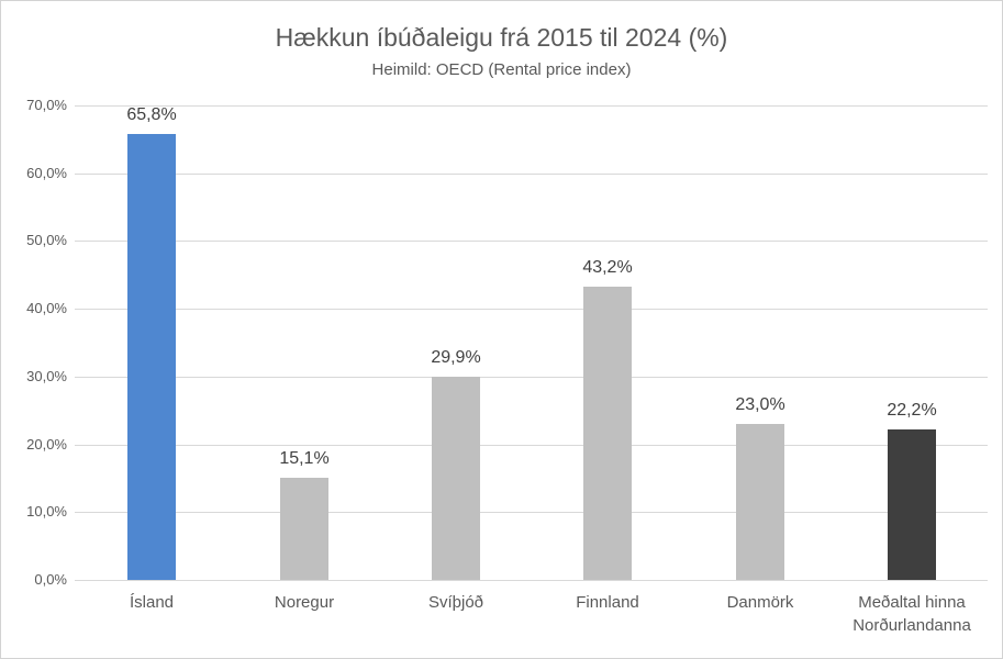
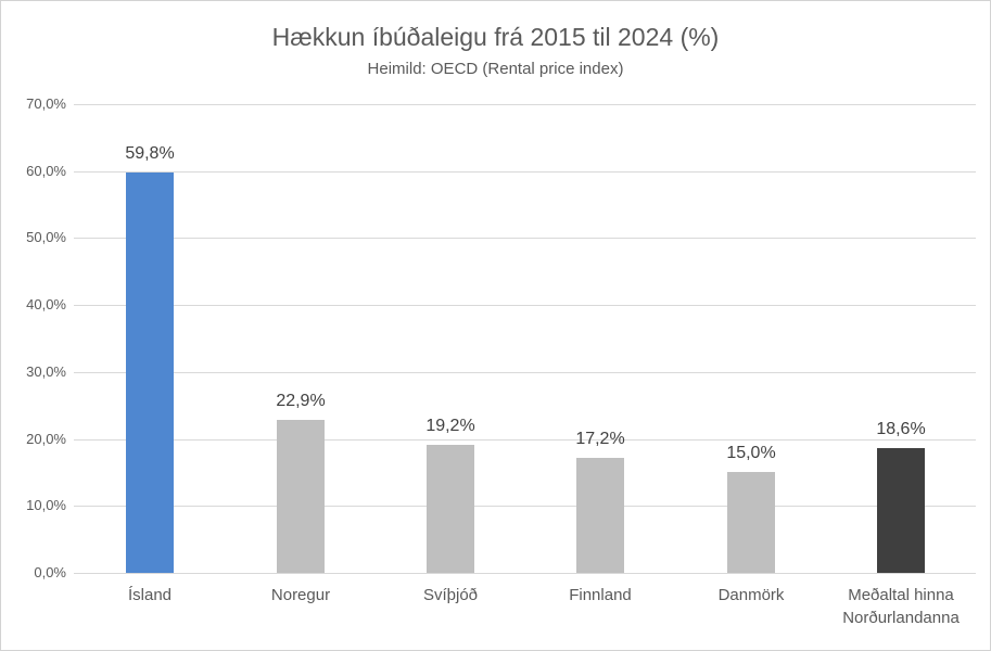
Ísland: 65,8% -> 59,8%
Noregur: 15,1% -> 22,9%
Svíþjóð: 29,9% -> 19,2%
Finnland: 43,2% -> 17,2%
Danmörk: 23,0% -> 15,0%
Meðaltal hinna Norðurlandanna: 22,2% -> 18,6%
